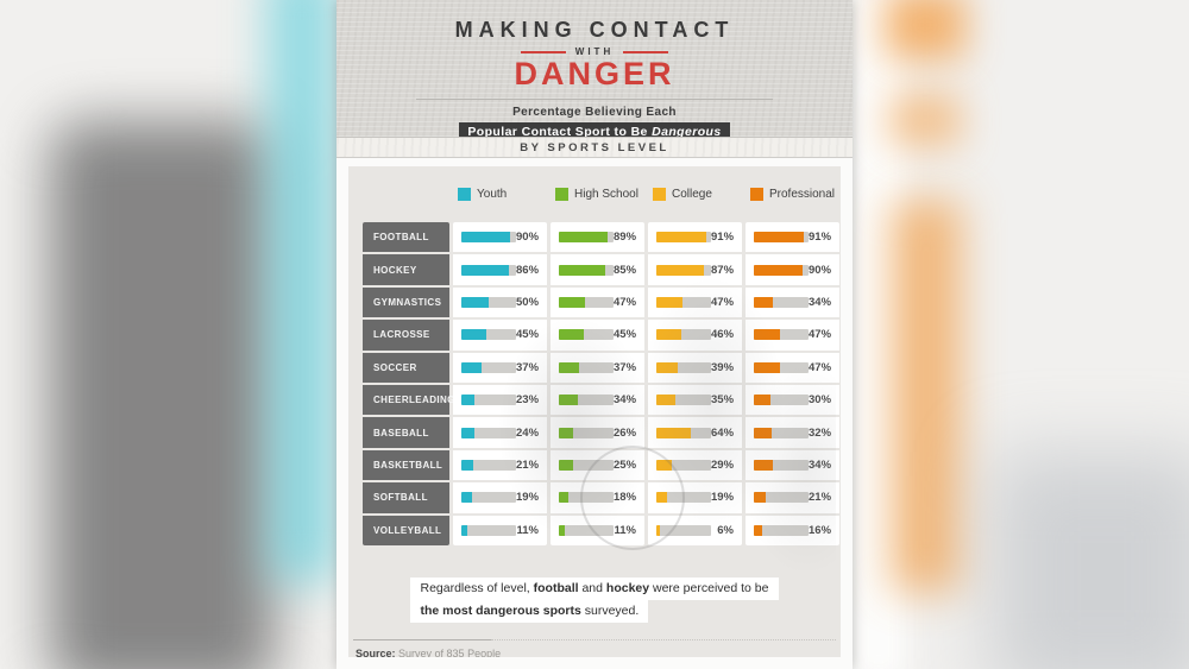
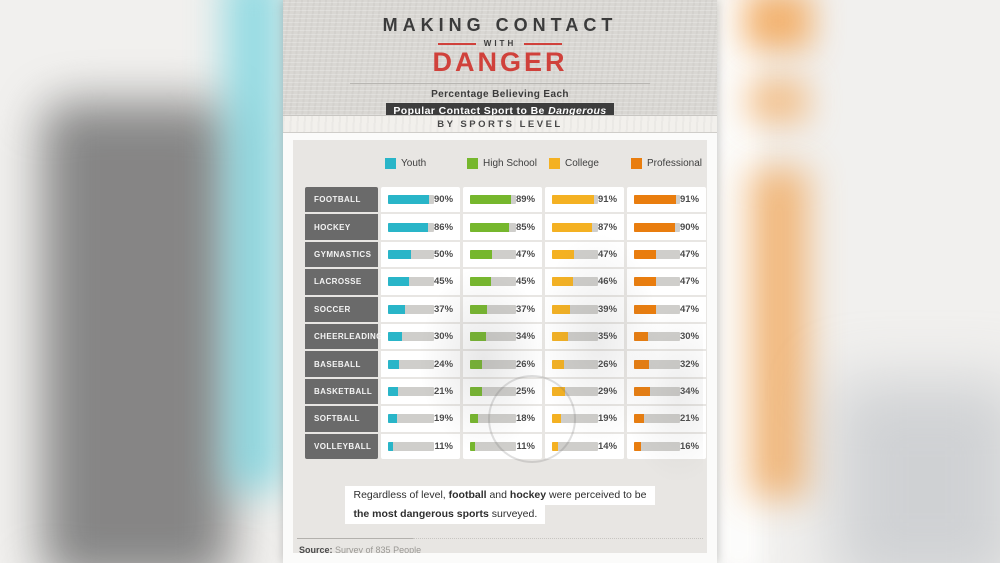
Professional/GYMNASTICS: 34% -> 47%
Youth/CHEERLEADING: 23% -> 30%
College/BASEBALL: 64% -> 26%
College/VOLLEYBALL: 6% -> 14%
